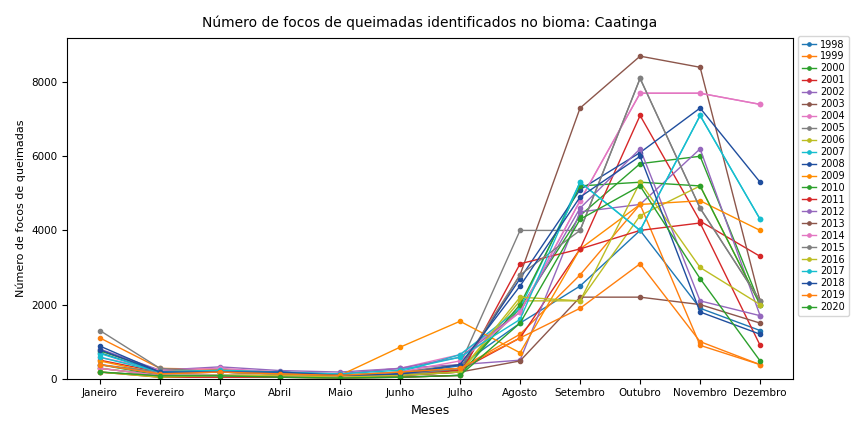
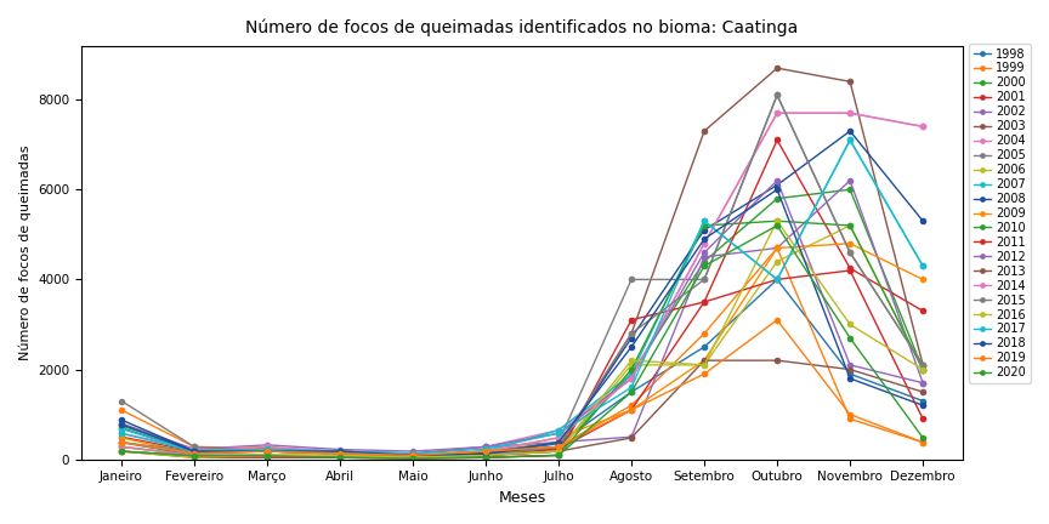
2009/Junho: 850 -> 180
2009/Julho: 1550 -> 480
2009/Agosto: 700 -> 1100
2009/Setembro: 3500 -> 2200
